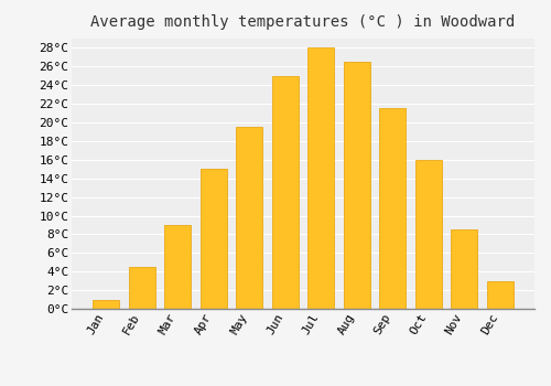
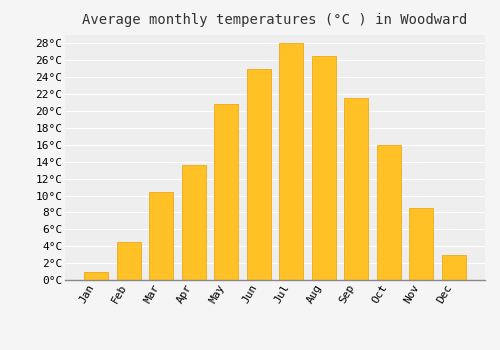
Mar: 9.0°C -> 10.4°C
Apr: 15.0°C -> 13.6°C
May: 19.5°C -> 20.8°C
